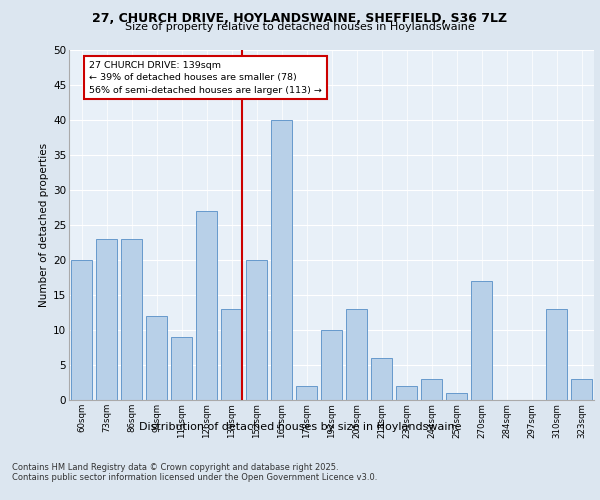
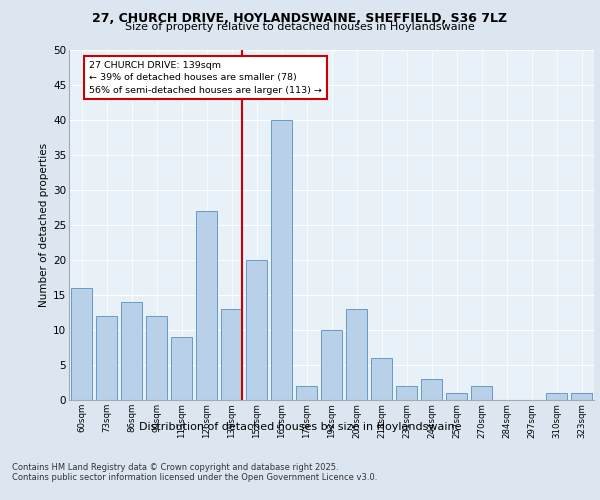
60sqm: 20 -> 16
73sqm: 23 -> 12
86sqm: 23 -> 14
270sqm: 17 -> 2
310sqm: 13 -> 1
323sqm: 3 -> 1
